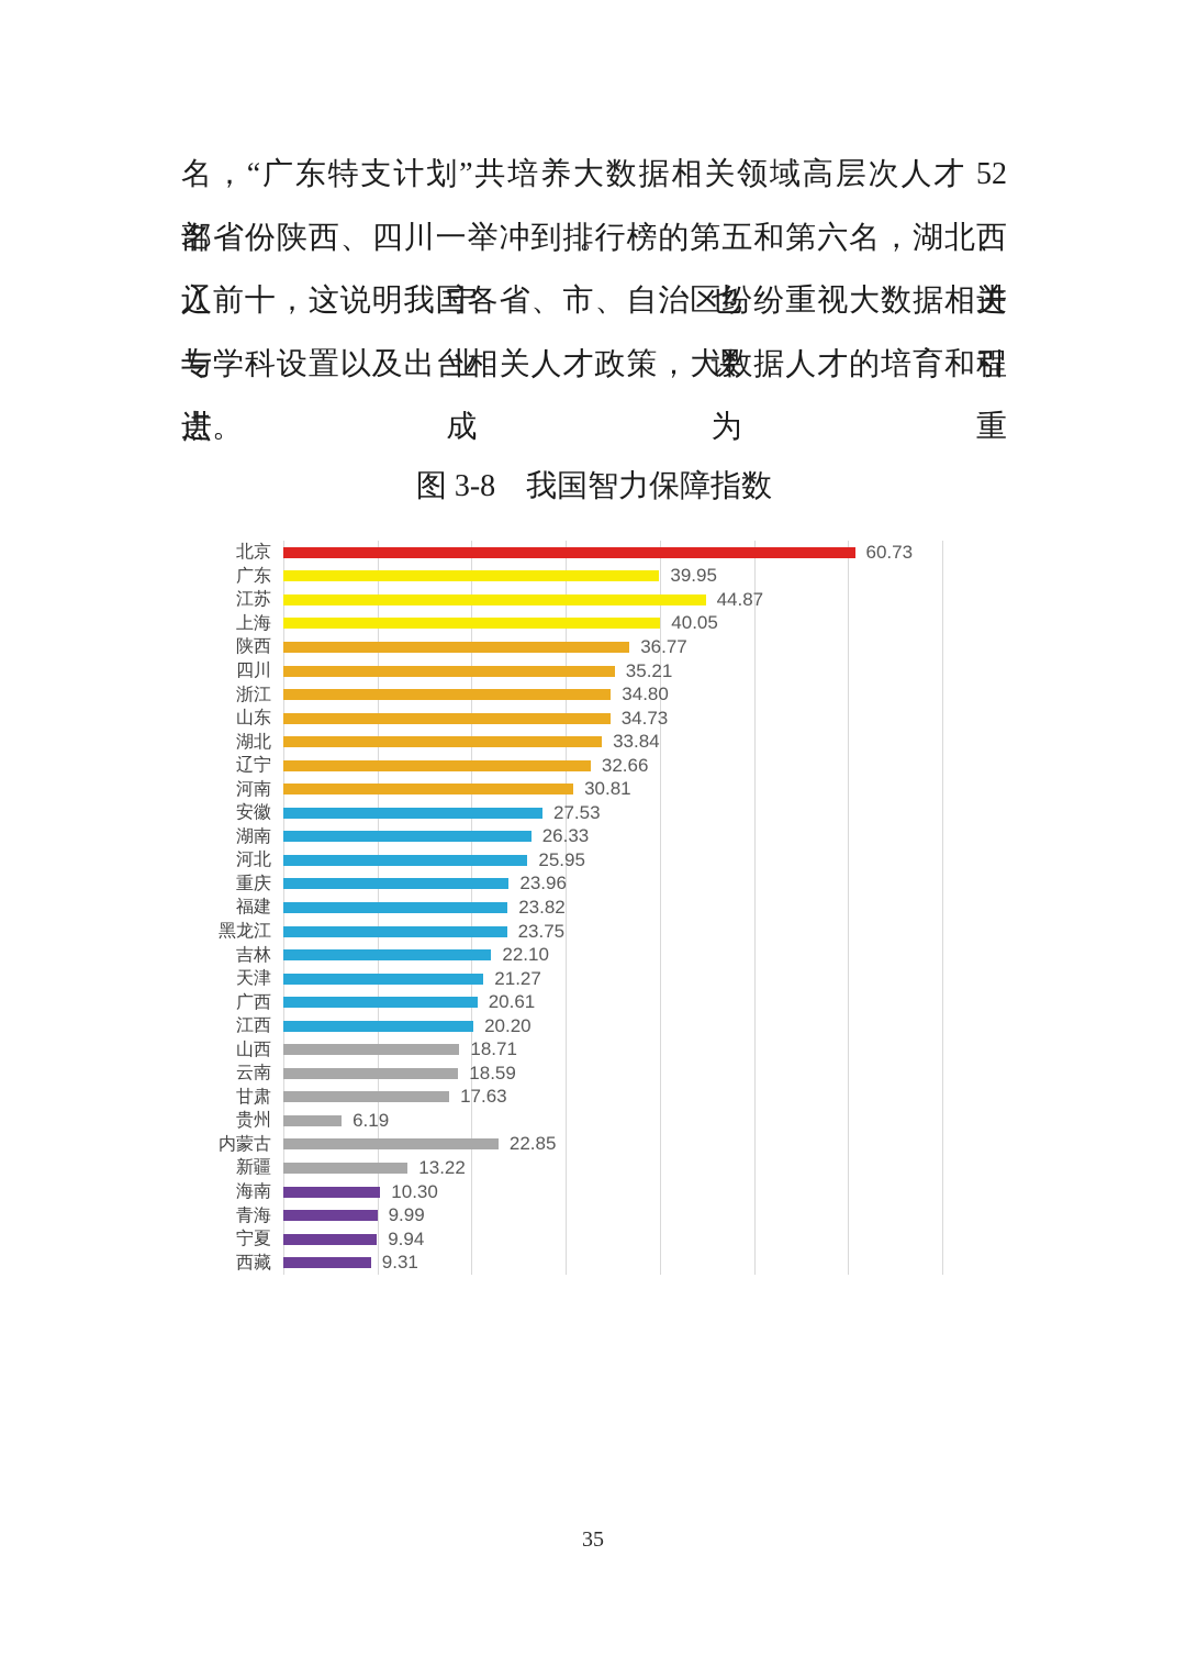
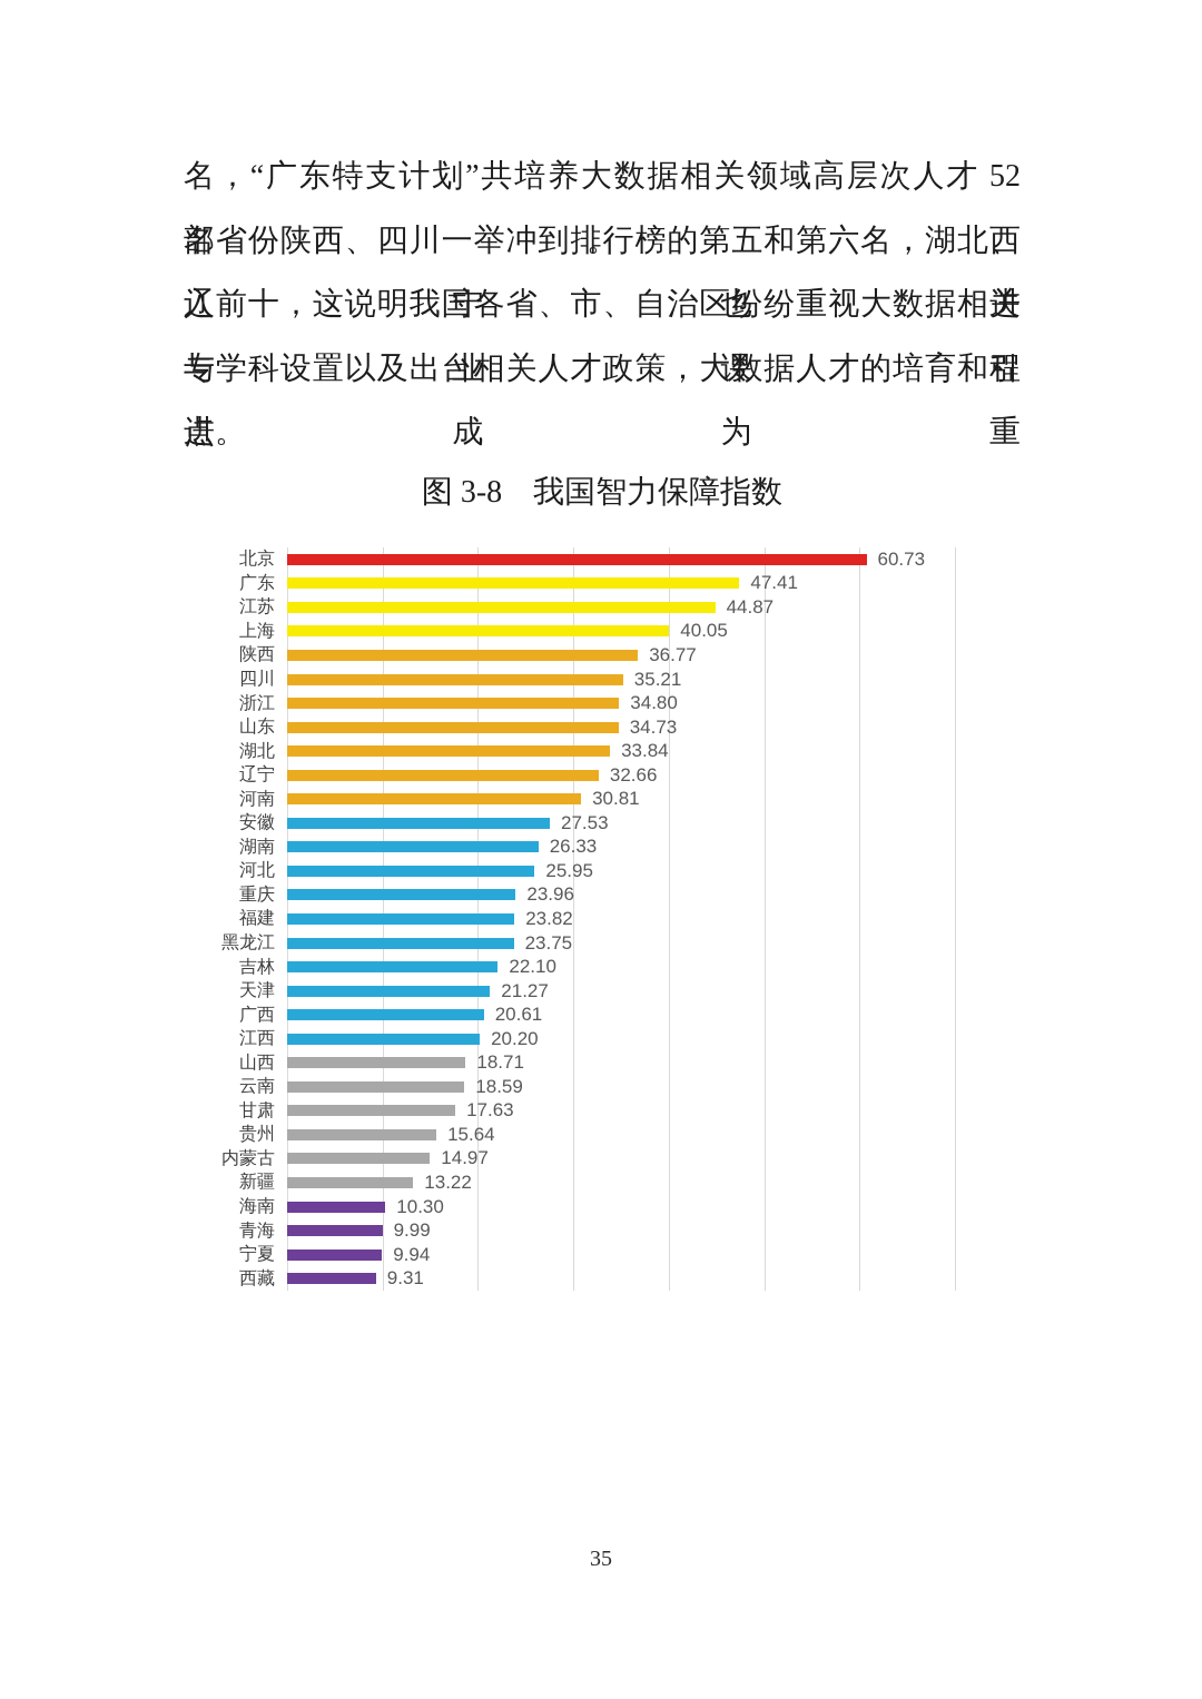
广东: 39.95 -> 47.41
贵州: 6.19 -> 15.64
内蒙古: 22.85 -> 14.97
